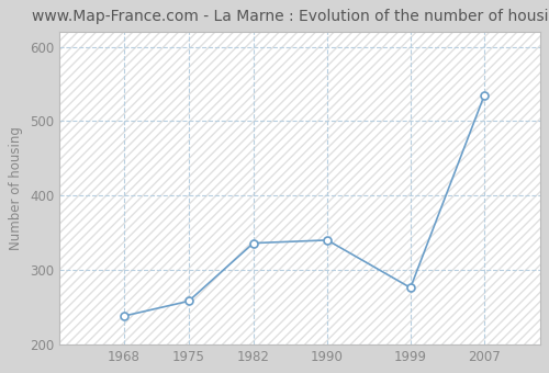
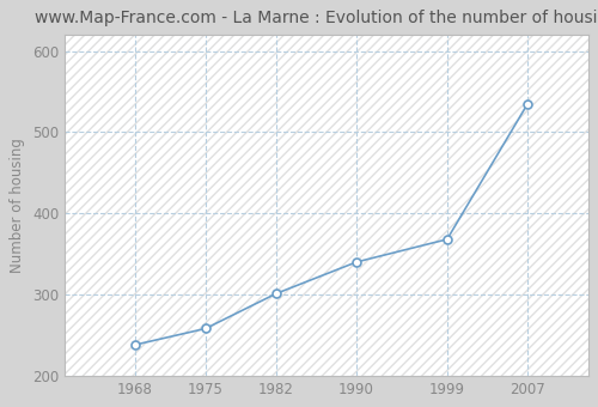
1982: 336 -> 301
1999: 276 -> 368
